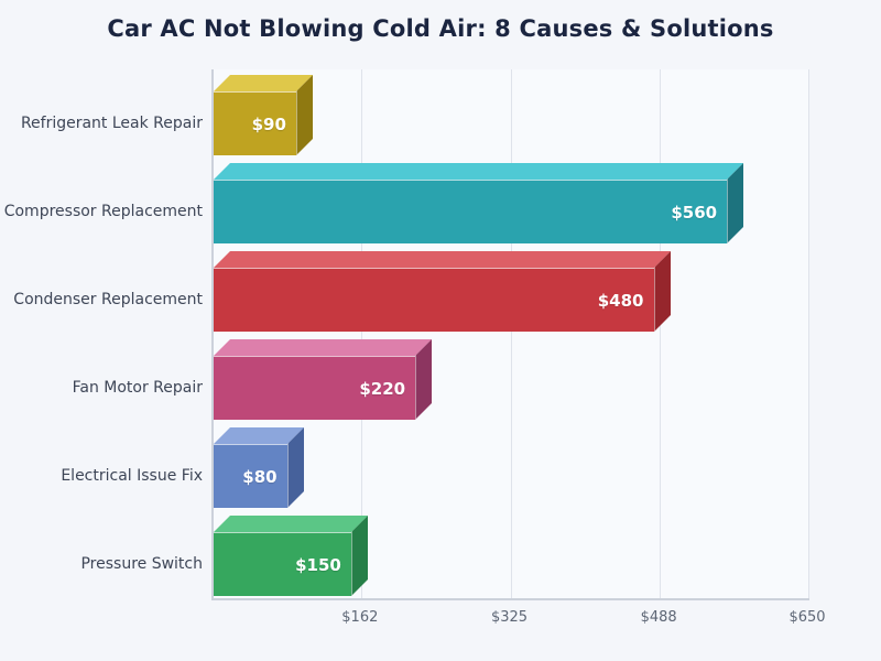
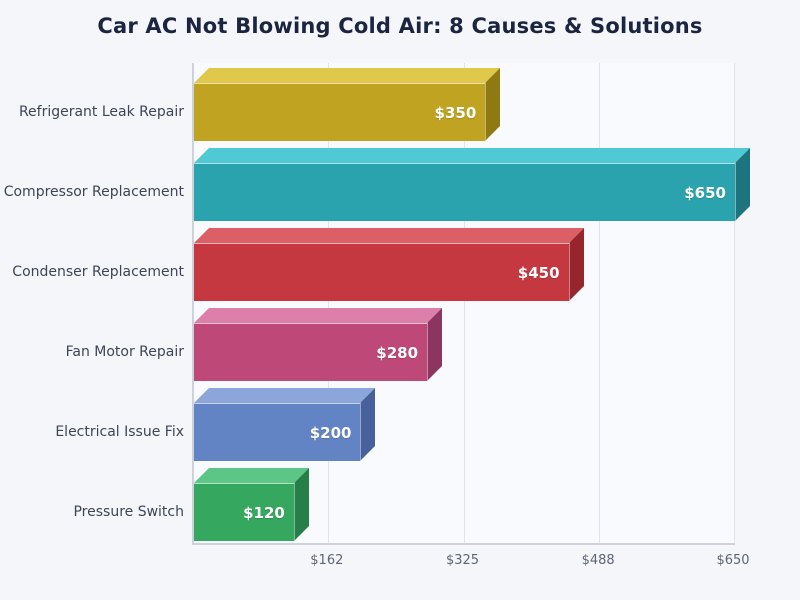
Refrigerant Leak Repair: $90 -> $350
Compressor Replacement: $560 -> $650
Condenser Replacement: $480 -> $450
Fan Motor Repair: $220 -> $280
Electrical Issue Fix: $80 -> $200
Pressure Switch: $150 -> $120
